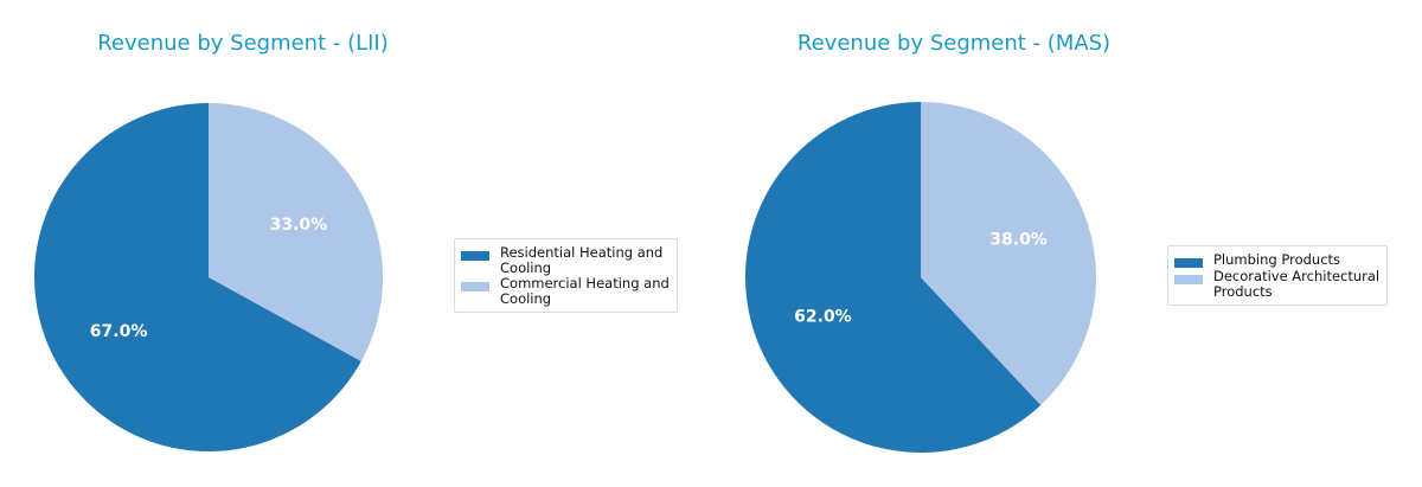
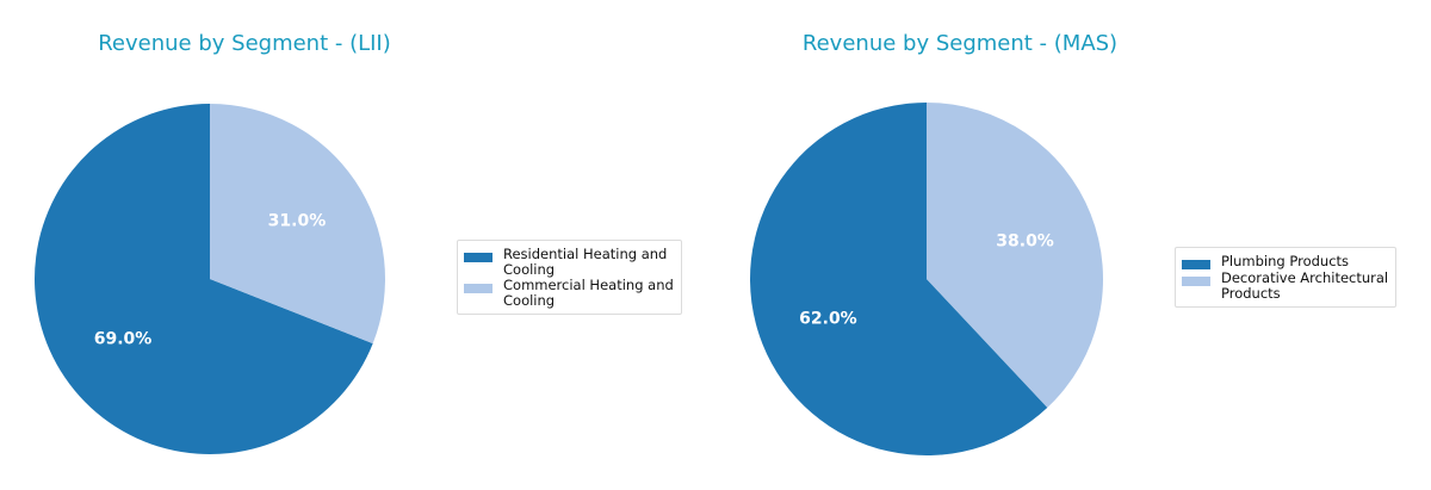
Revenue by Segment - (LII)/Residential Heating and Cooling: 67.0% -> 69.0%
Revenue by Segment - (LII)/Commercial Heating and Cooling: 33.0% -> 31.0%
